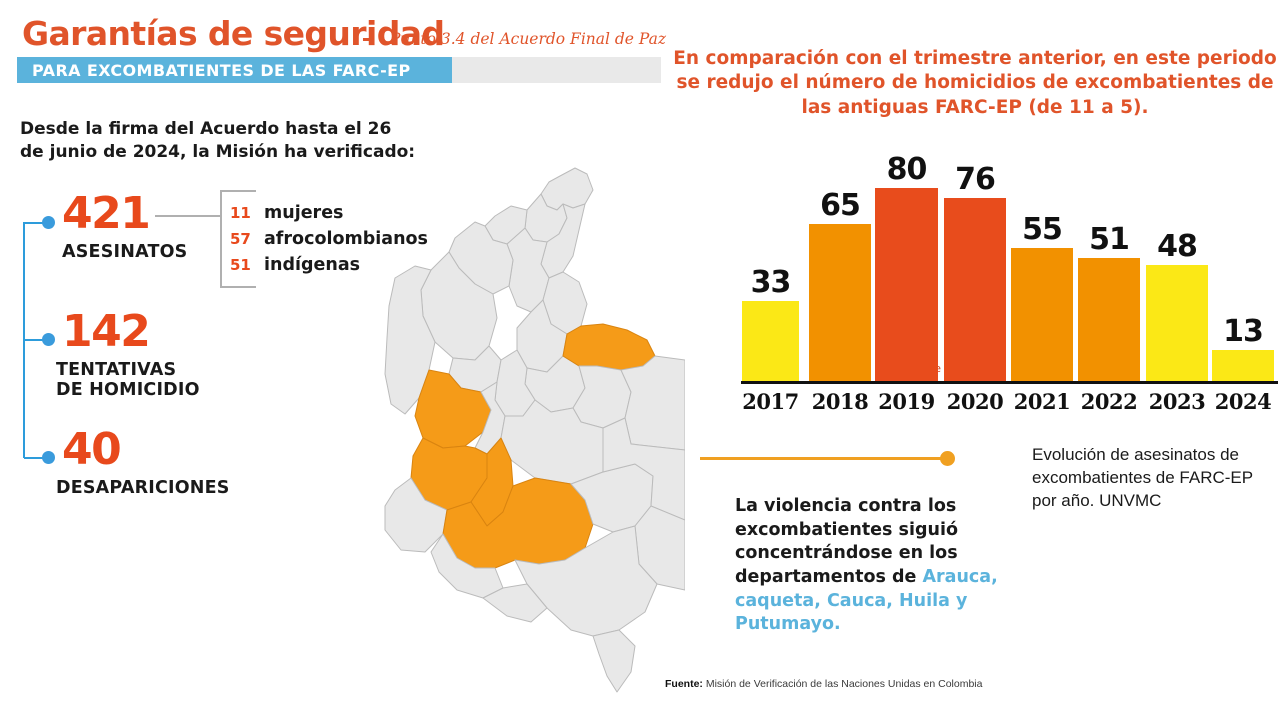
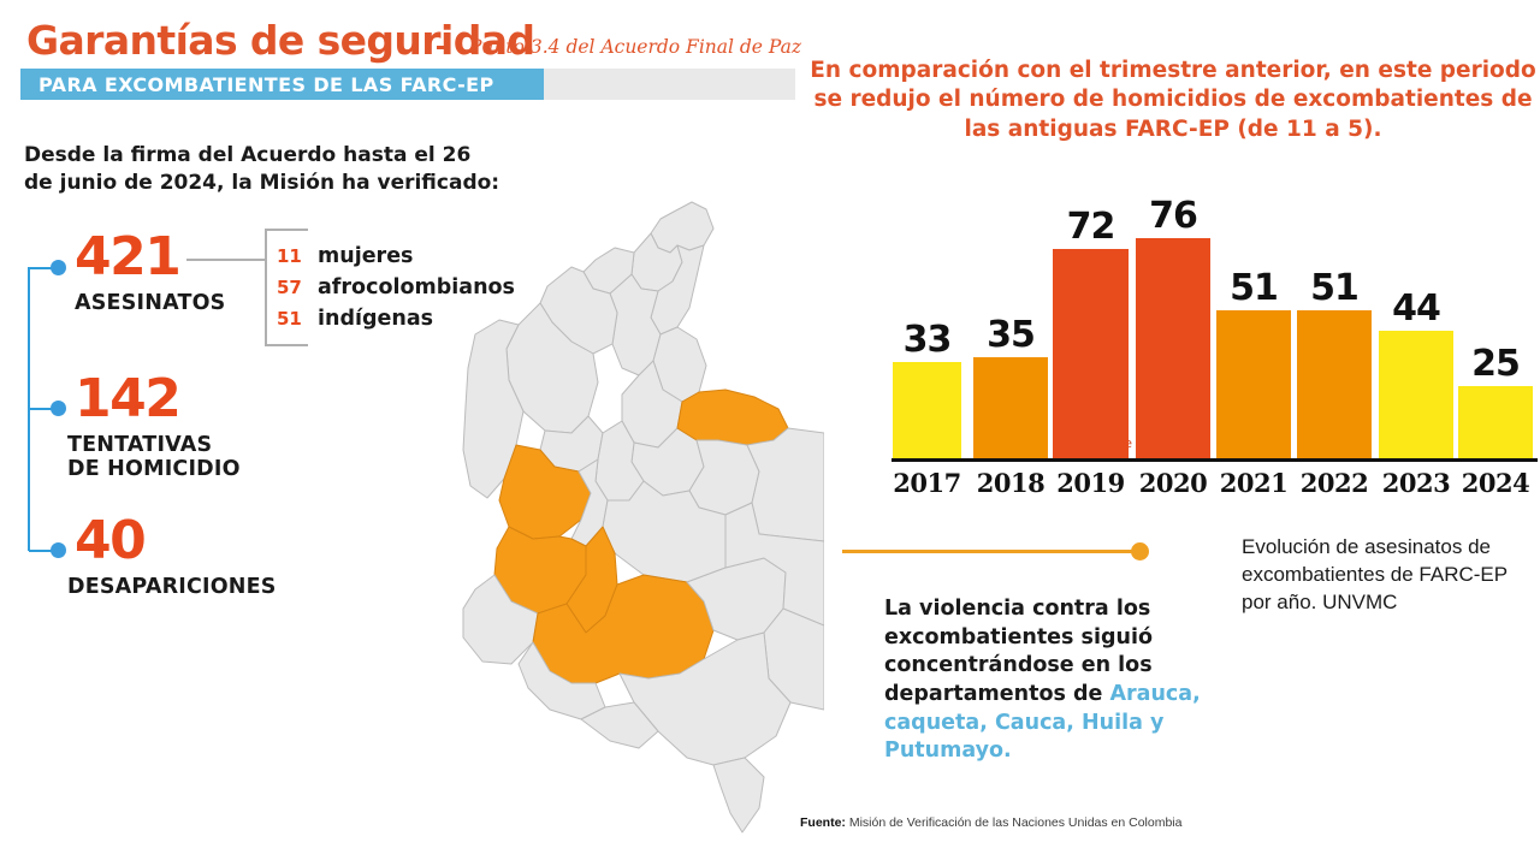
2018: 65 -> 35
2019: 80 -> 72
2021: 55 -> 51
2023: 48 -> 44
2024: 13 -> 25
